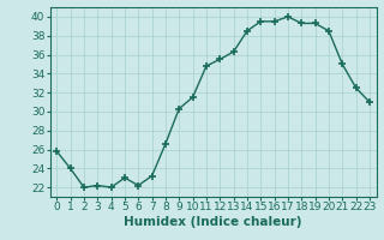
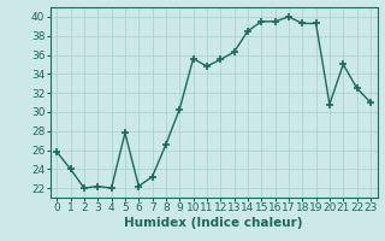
5: 23.0 -> 27.8
10: 31.5 -> 35.6
20: 38.5 -> 30.8
